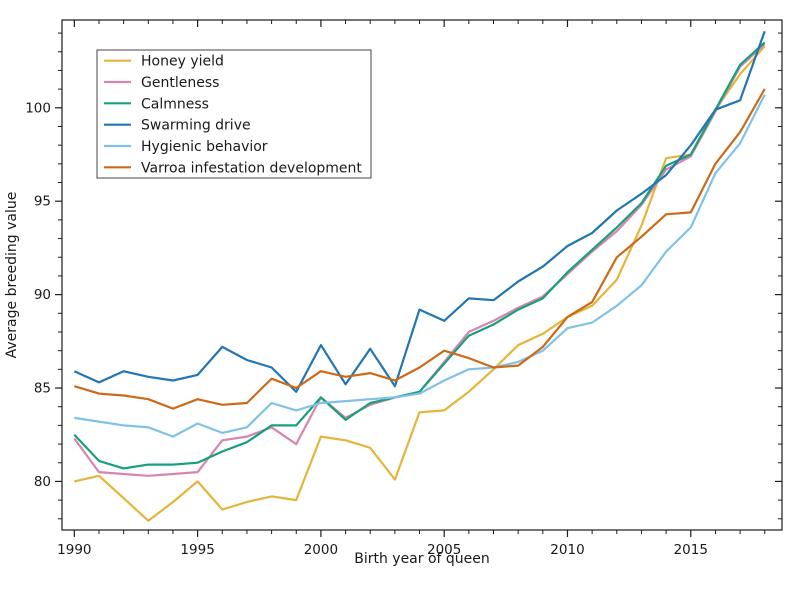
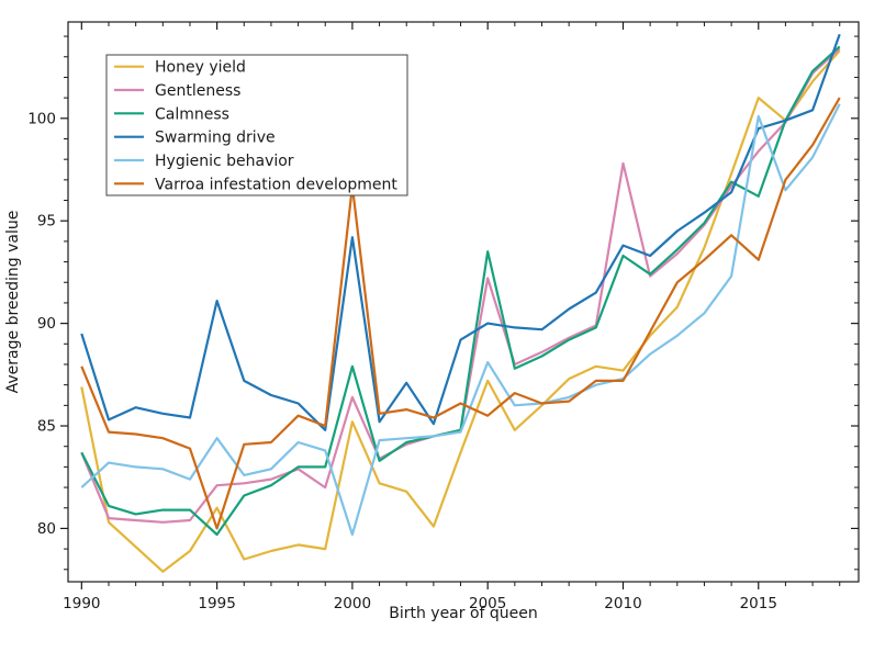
Honey yield/1990: 80.0 -> 86.9
Gentleness/1990: 82.3 -> 83.7
Calmness/1990: 82.5 -> 83.7
Swarming drive/1990: 85.9 -> 89.5
Hygienic behavior/1990: 83.4 -> 82.0
Varroa infestation development/1990: 85.1 -> 87.9
Honey yield/1995: 80.0 -> 81.0
Gentleness/1995: 80.5 -> 82.1
Calmness/1995: 81.0 -> 79.7
Swarming drive/1995: 85.7 -> 91.1
Hygienic behavior/1995: 83.1 -> 84.4
Varroa infestation development/1995: 84.4 -> 80.0
Honey yield/2000: 82.4 -> 85.2
Gentleness/2000: 84.5 -> 86.4
Calmness/2000: 84.5 -> 87.9
Swarming drive/2000: 87.3 -> 94.2
Hygienic behavior/2000: 84.2 -> 79.7
Varroa infestation development/2000: 85.9 -> 96.7
Honey yield/2005: 83.8 -> 87.2
Gentleness/2005: 86.4 -> 92.2
Calmness/2005: 86.3 -> 93.5
Swarming drive/2005: 88.6 -> 90.0
Hygienic behavior/2005: 85.4 -> 88.1
Varroa infestation development/2005: 87.0 -> 85.5
Honey yield/2010: 88.8 -> 87.7
Gentleness/2010: 91.1 -> 97.8
Calmness/2010: 91.2 -> 93.3
Swarming drive/2010: 92.6 -> 93.8
Hygienic behavior/2010: 88.2 -> 87.3
Varroa infestation development/2010: 88.8 -> 87.2
Honey yield/2015: 97.5 -> 101.0
Gentleness/2015: 97.4 -> 98.4
Calmness/2015: 97.5 -> 96.2
Swarming drive/2015: 98.0 -> 99.5
Hygienic behavior/2015: 93.6 -> 100.1
Varroa infestation development/2015: 94.4 -> 93.1
